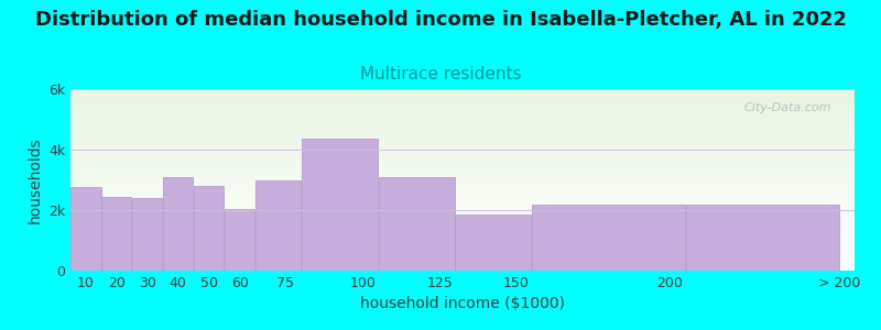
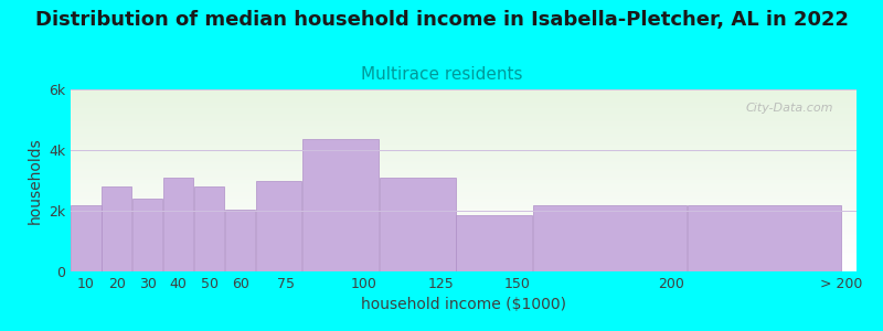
10: 2.75k -> 2.20k
20: 2.45k -> 2.80k
